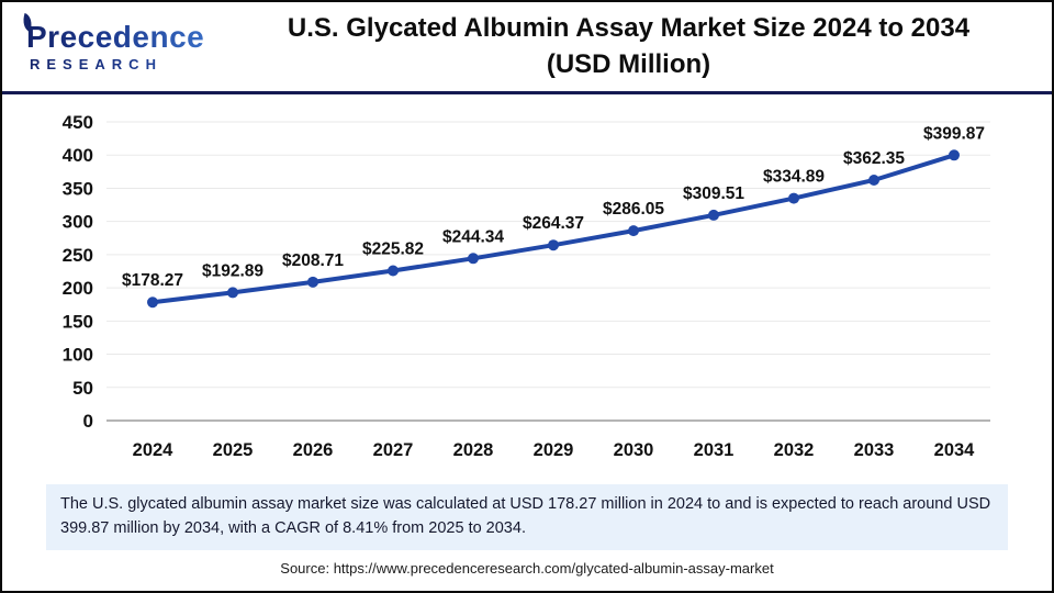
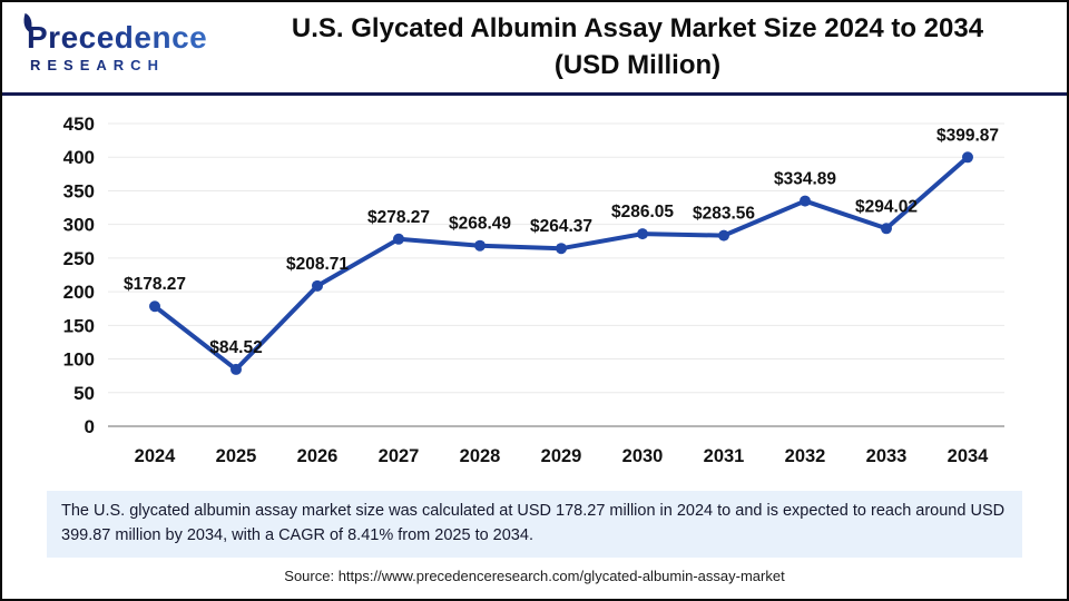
2025: $192.89 -> $84.52
2027: $225.82 -> $278.27
2028: $244.34 -> $268.49
2031: $309.51 -> $283.56
2033: $362.35 -> $294.02
